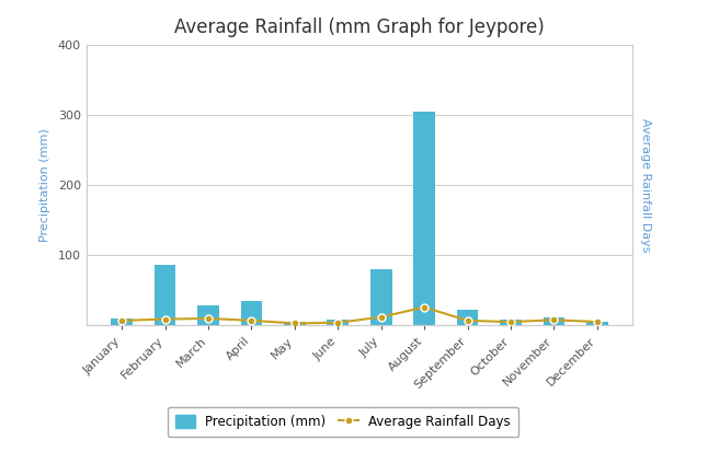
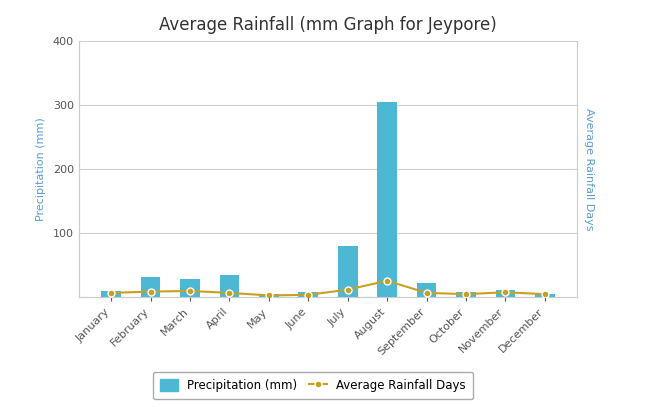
Precipitation (mm)/February: 86 -> 32
